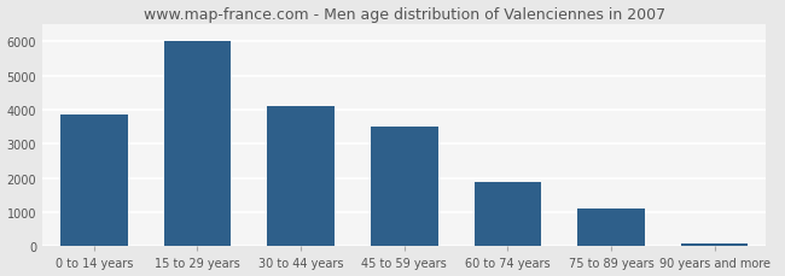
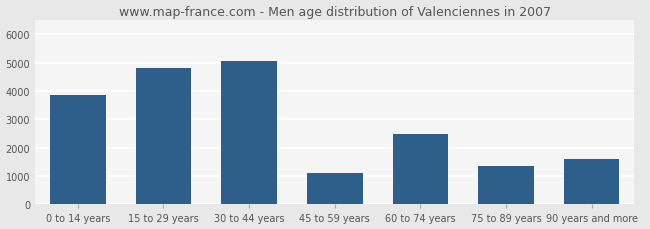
15 to 29 years: 6020 -> 4800
30 to 44 years: 4100 -> 5050
45 to 59 years: 3490 -> 1100
60 to 74 years: 1900 -> 2500
75 to 89 years: 1110 -> 1350
90 years and more: 100 -> 1600
